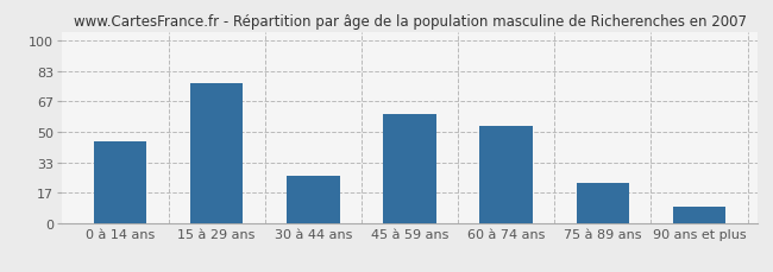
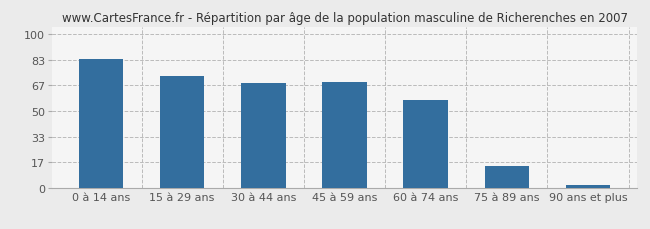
0 à 14 ans: 45 -> 84
15 à 29 ans: 77 -> 73
30 à 44 ans: 26 -> 68
45 à 59 ans: 60 -> 69
60 à 74 ans: 53 -> 57
75 à 89 ans: 22 -> 14
90 ans et plus: 9 -> 2
